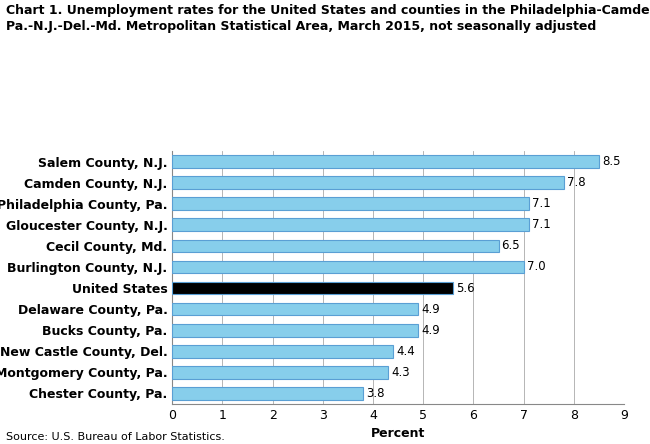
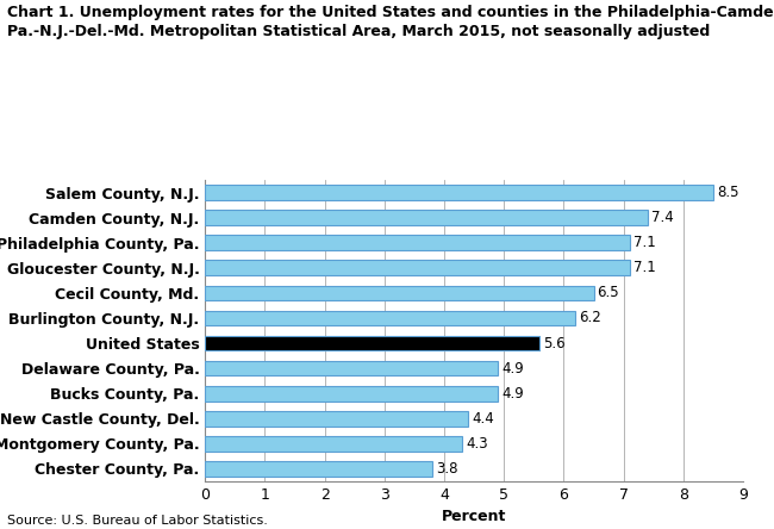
Camden County, N.J.: 7.8 -> 7.4
Burlington County, N.J.: 7.0 -> 6.2
